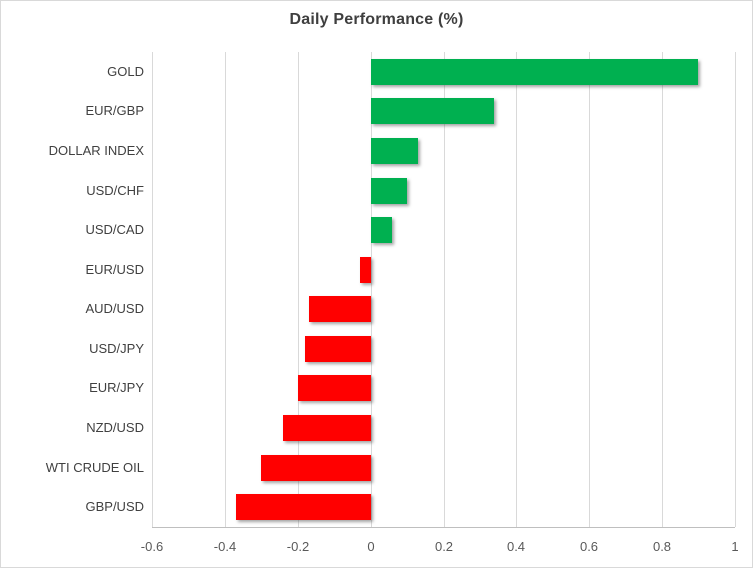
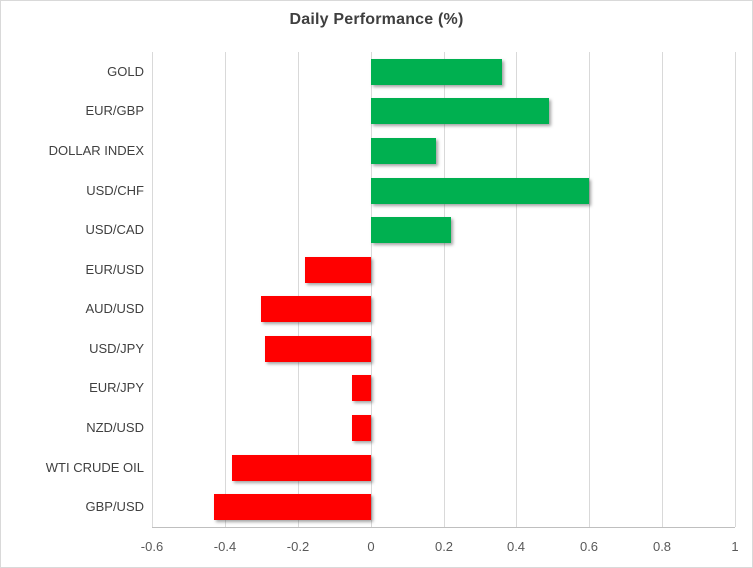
GOLD: 0.90 -> 0.36
EUR/GBP: 0.34 -> 0.49
DOLLAR INDEX: 0.13 -> 0.18
USD/CHF: 0.10 -> 0.60
USD/CAD: 0.06 -> 0.22
EUR/USD: -0.03 -> -0.18
AUD/USD: -0.17 -> -0.30
USD/JPY: -0.18 -> -0.29
EUR/JPY: -0.20 -> -0.05
NZD/USD: -0.24 -> -0.05
WTI CRUDE OIL: -0.30 -> -0.38
GBP/USD: -0.37 -> -0.43
